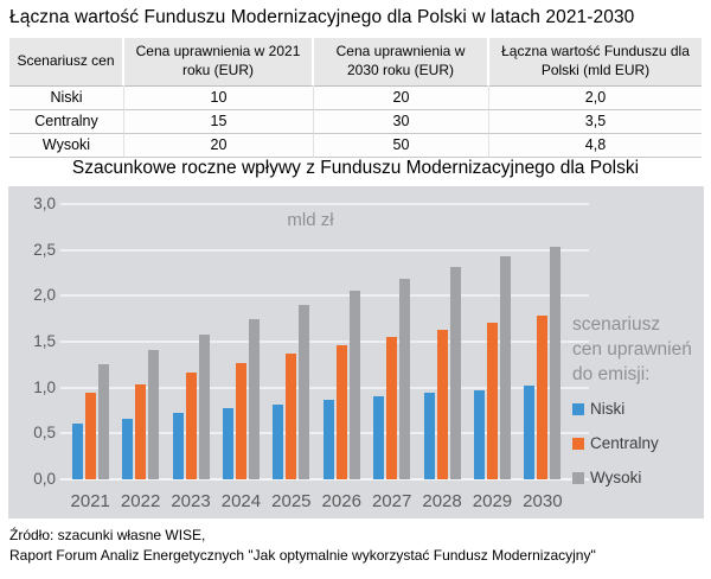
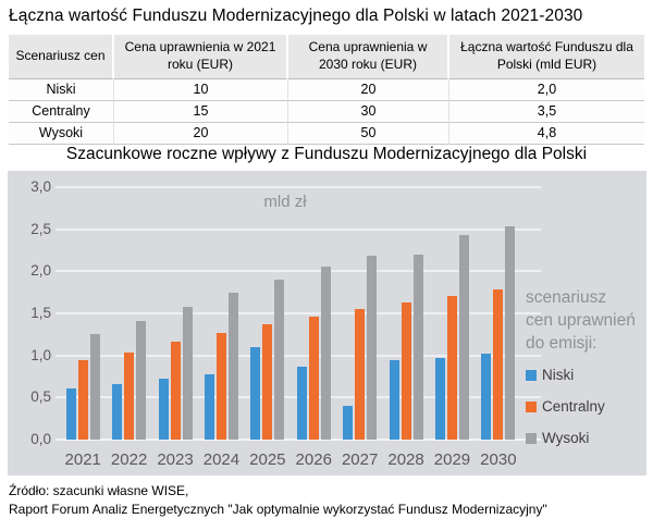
Niski/2025: 0,8 -> 1,1
Niski/2027: 0,9 -> 0,4
Wysoki/2028: 2,3 -> 2,2
